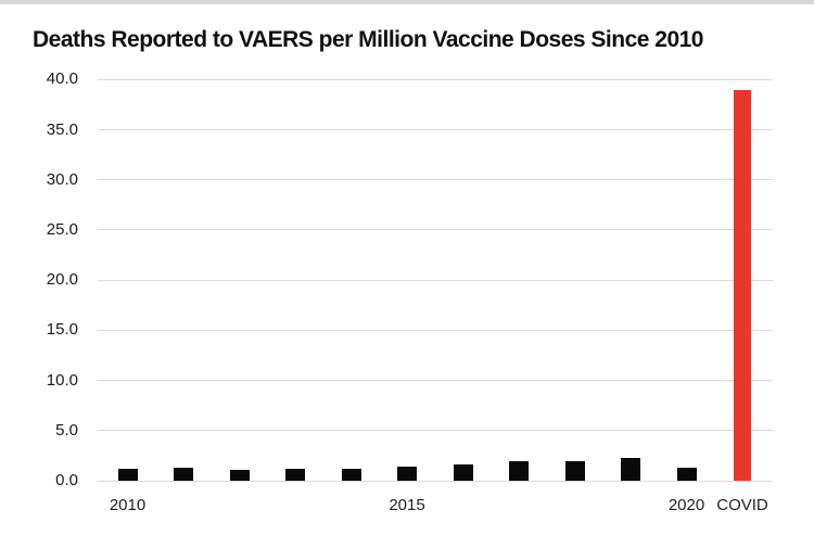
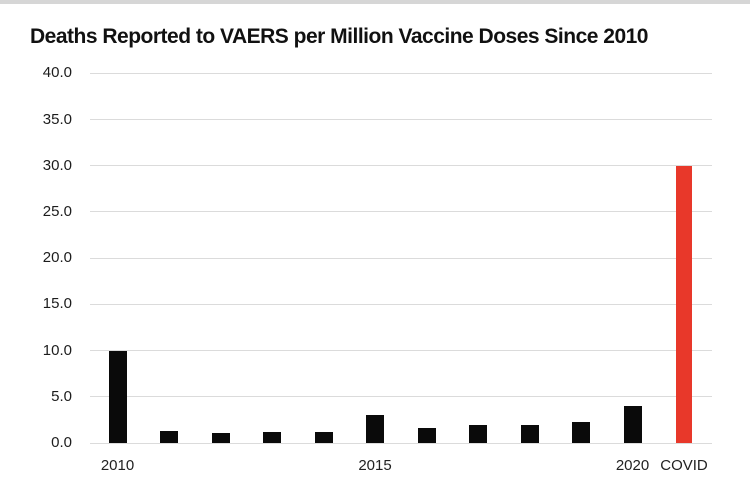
2010: 1 -> 10
2015: 1 -> 3
2020: 1 -> 4
COVID: 39 -> 30
